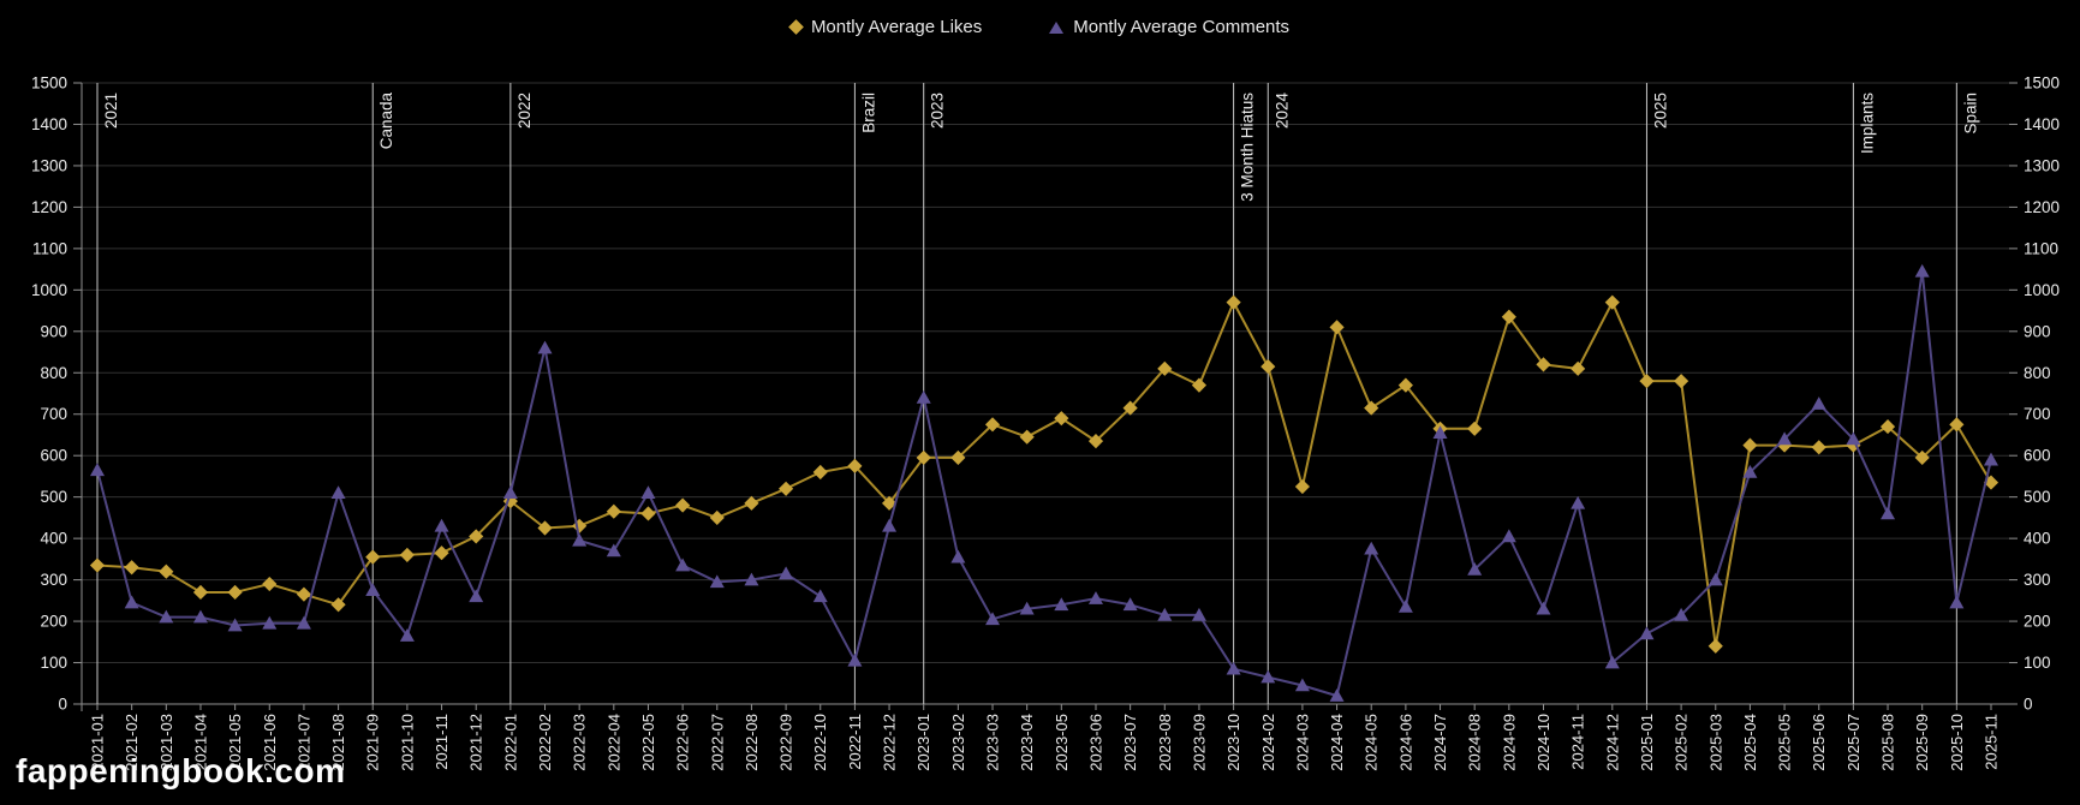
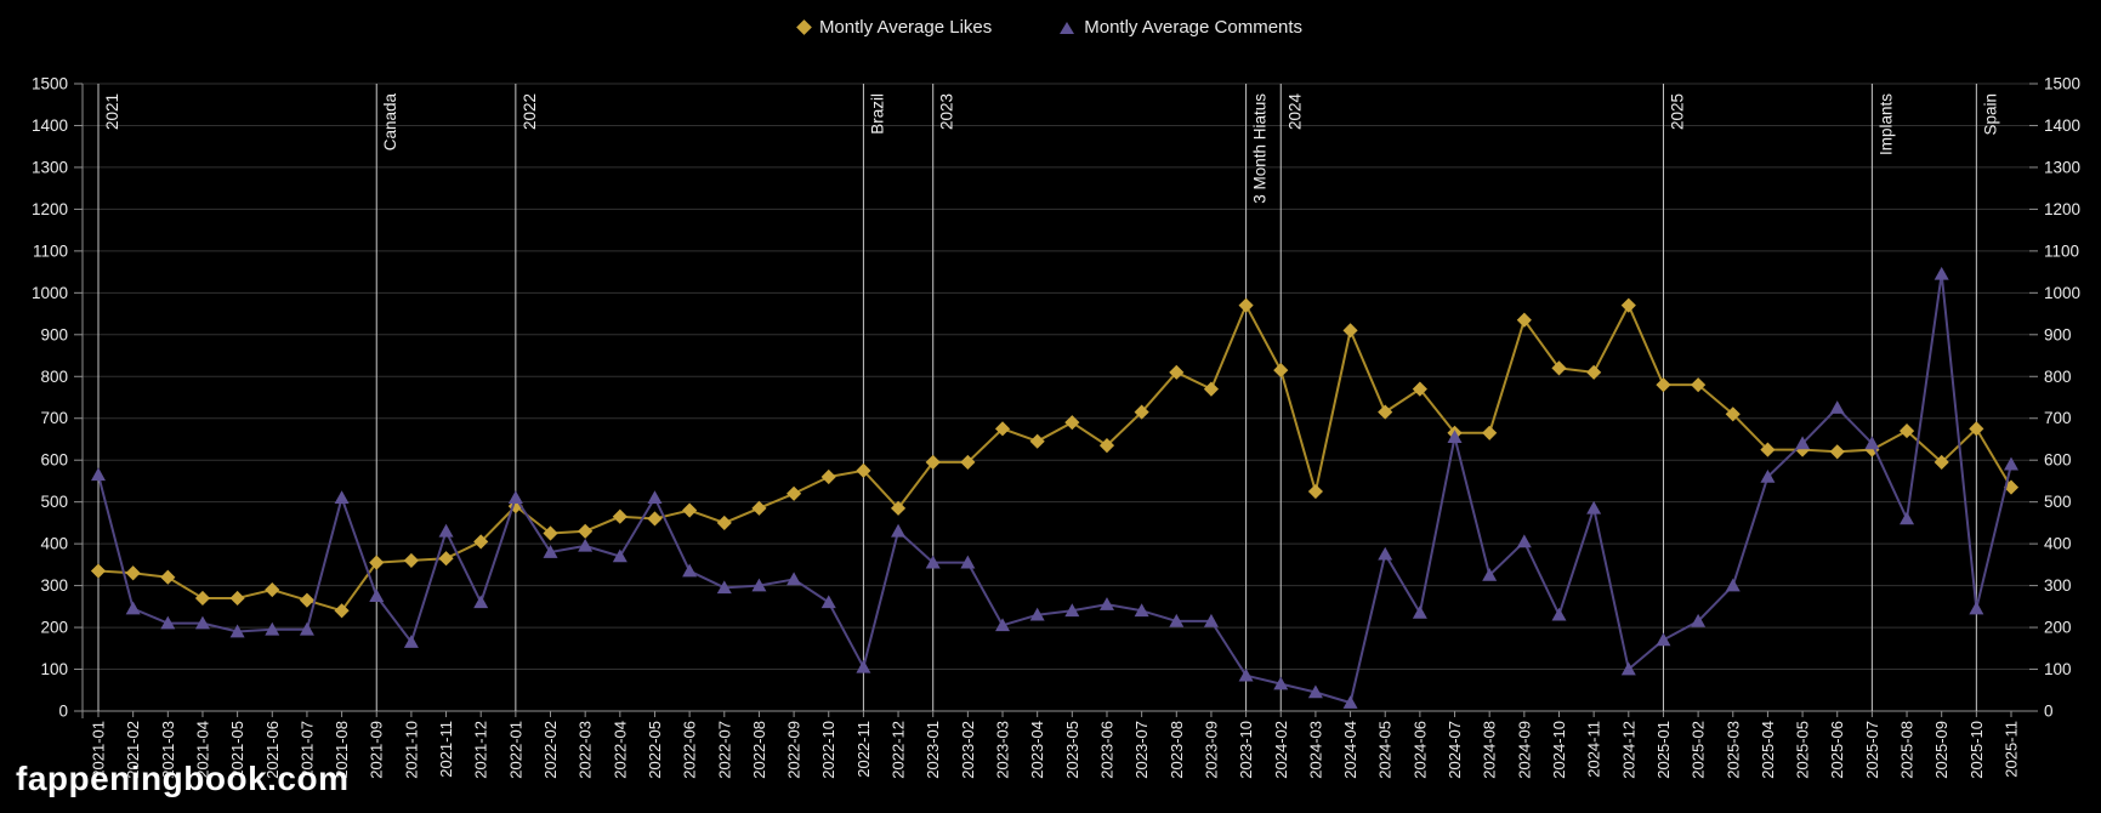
Montly Average Comments/2022-02: 860 -> 380
Montly Average Comments/2023-01: 740 -> 360
Montly Average Likes/2025-03: 140 -> 710
